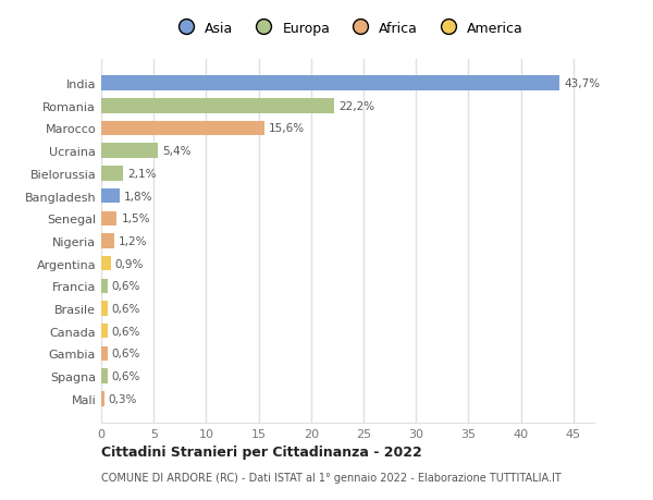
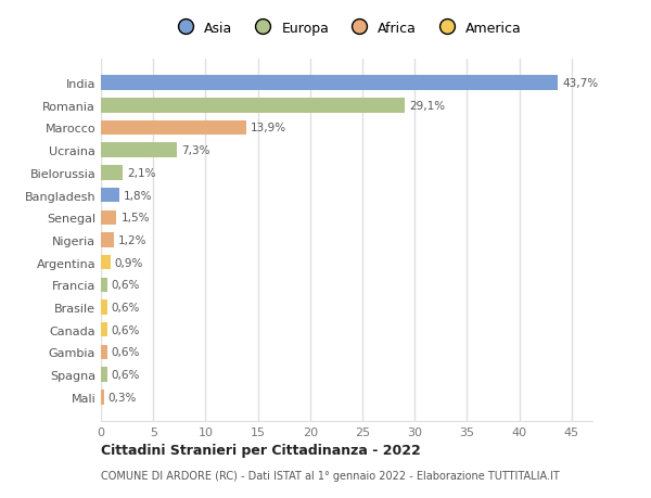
Romania: 22,2% -> 29,1%
Marocco: 15,6% -> 13,9%
Ucraina: 5,4% -> 7,3%
